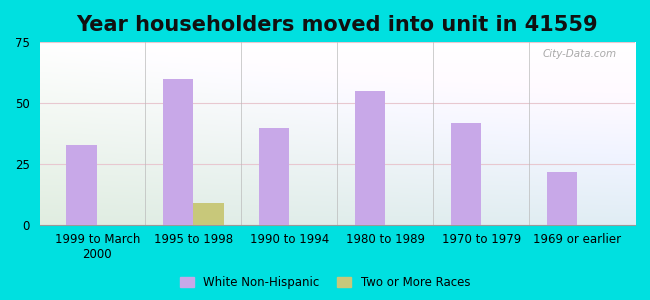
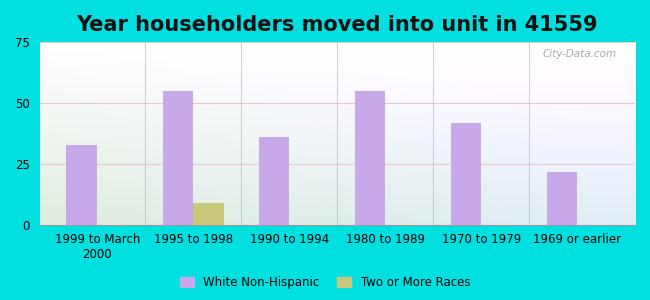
White Non-Hispanic/1995 to 1998: 60 -> 55
White Non-Hispanic/1990 to 1994: 40 -> 36
